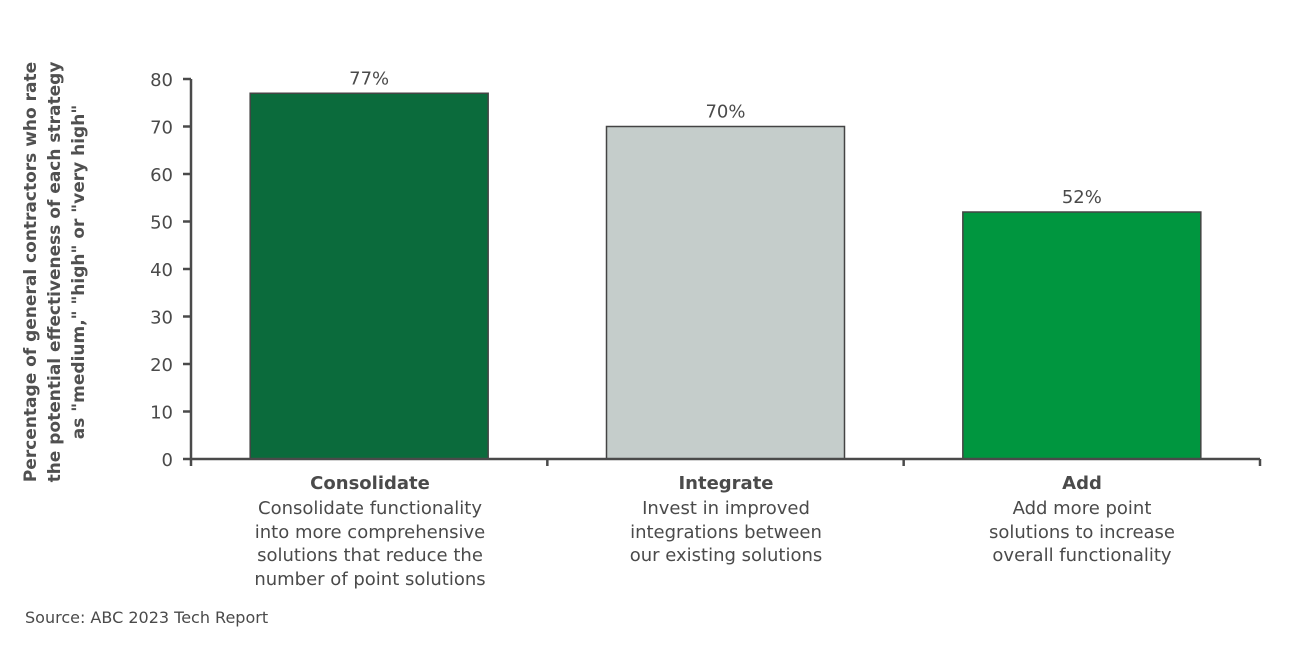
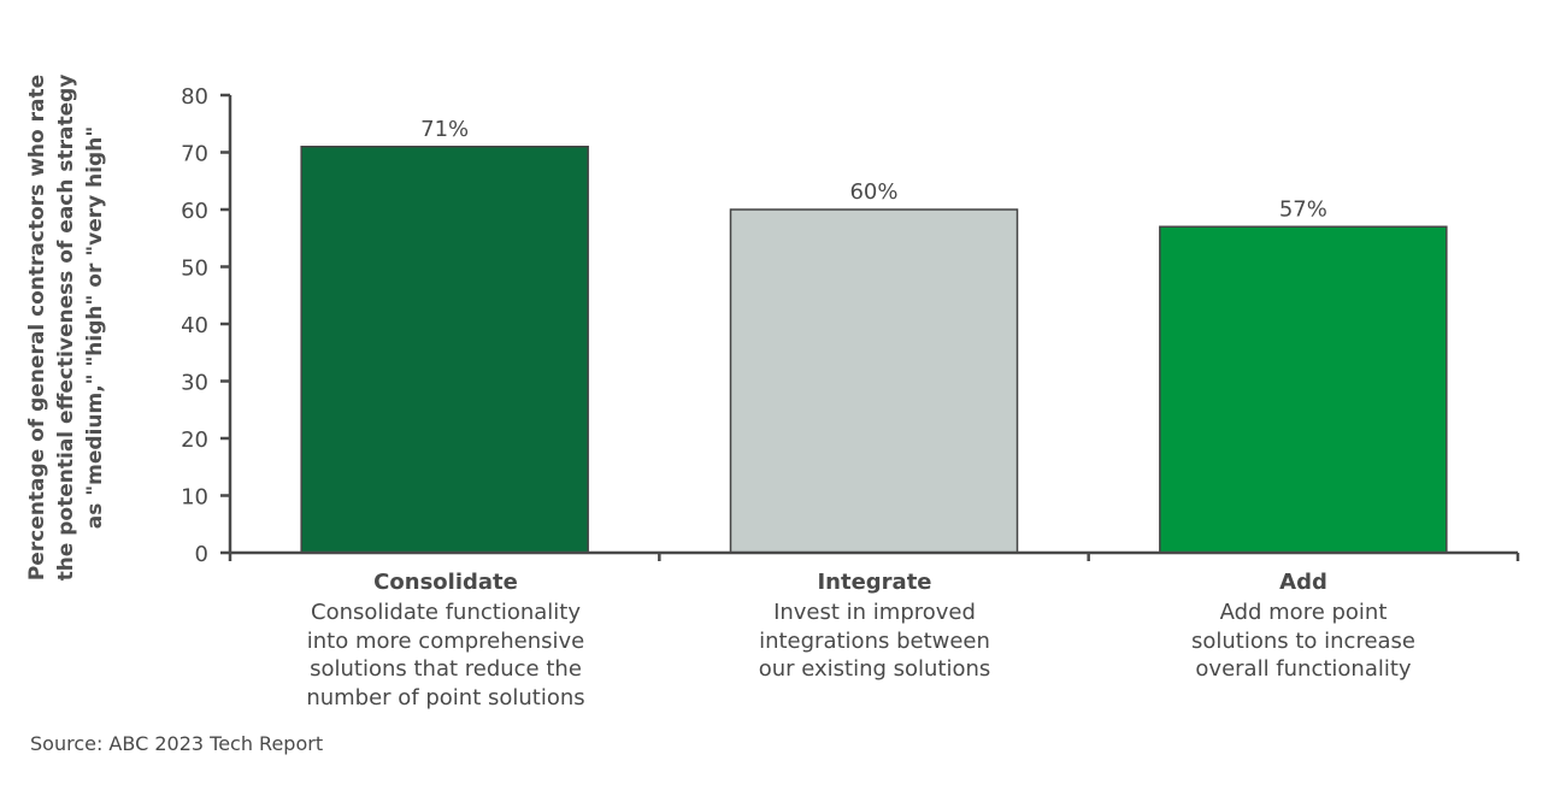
Consolidate: 77% -> 71%
Integrate: 70% -> 60%
Add: 52% -> 57%
